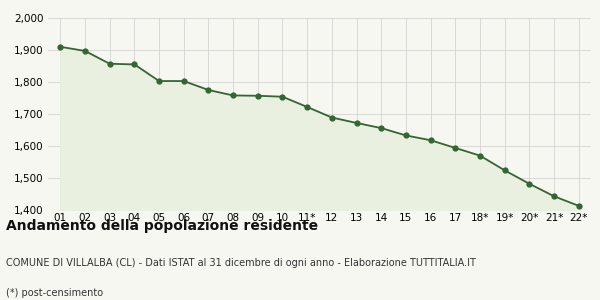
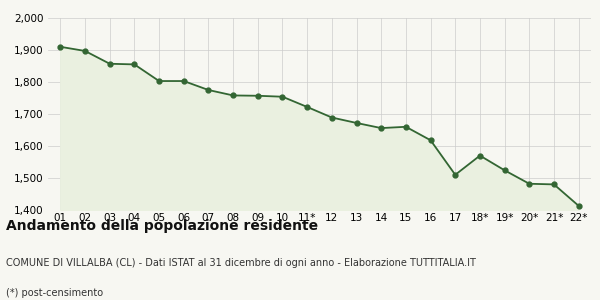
15: 1,633 -> 1,660
17: 1,594 -> 1,510
21*: 1,443 -> 1,480
